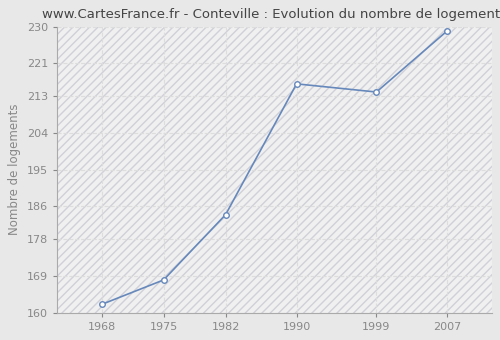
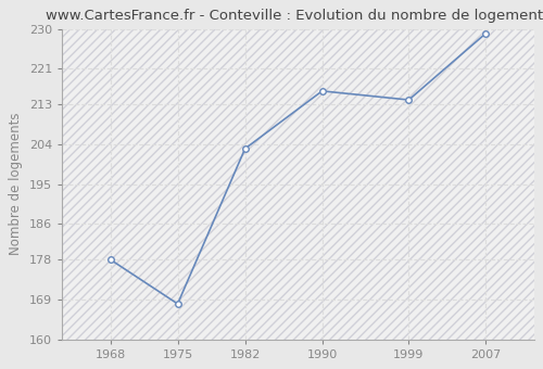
1968: 162 -> 178
1982: 184 -> 203
